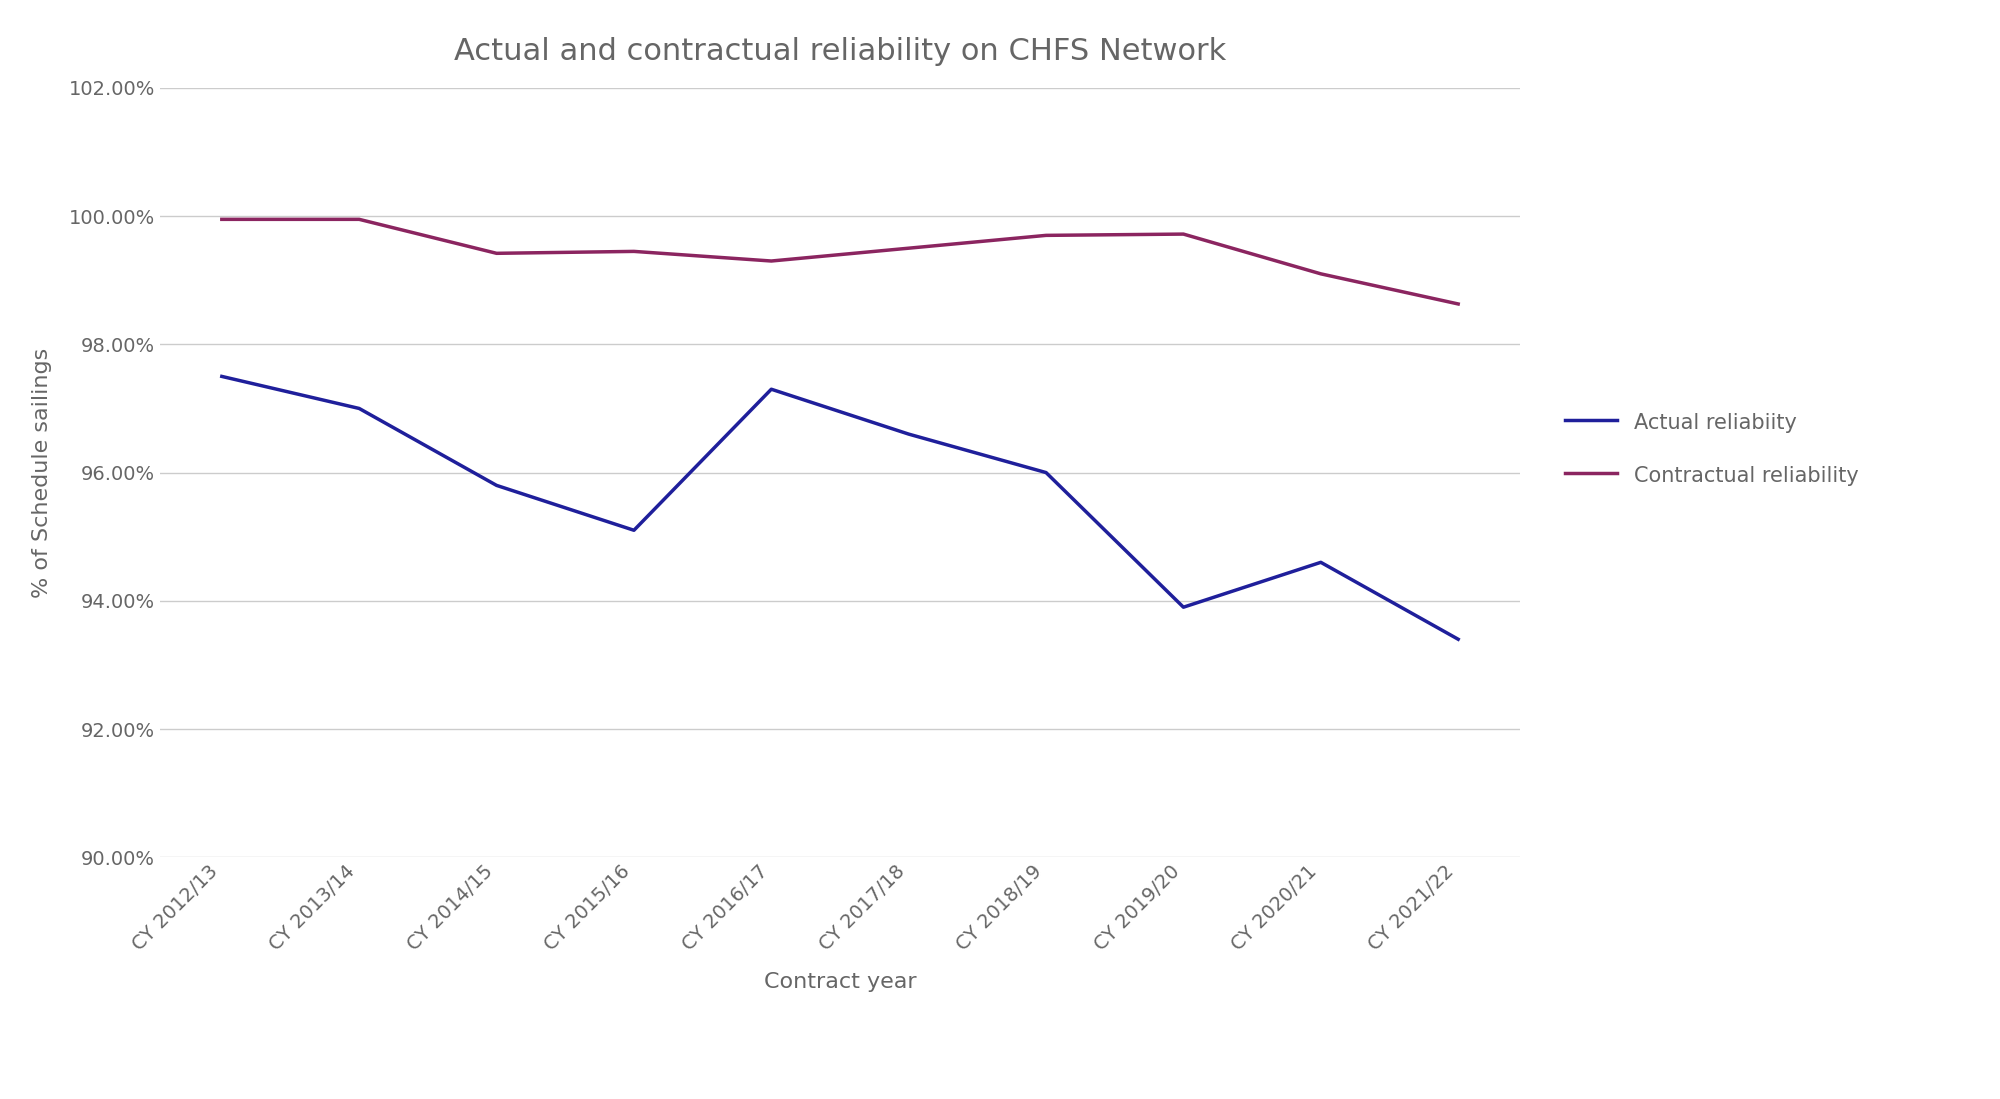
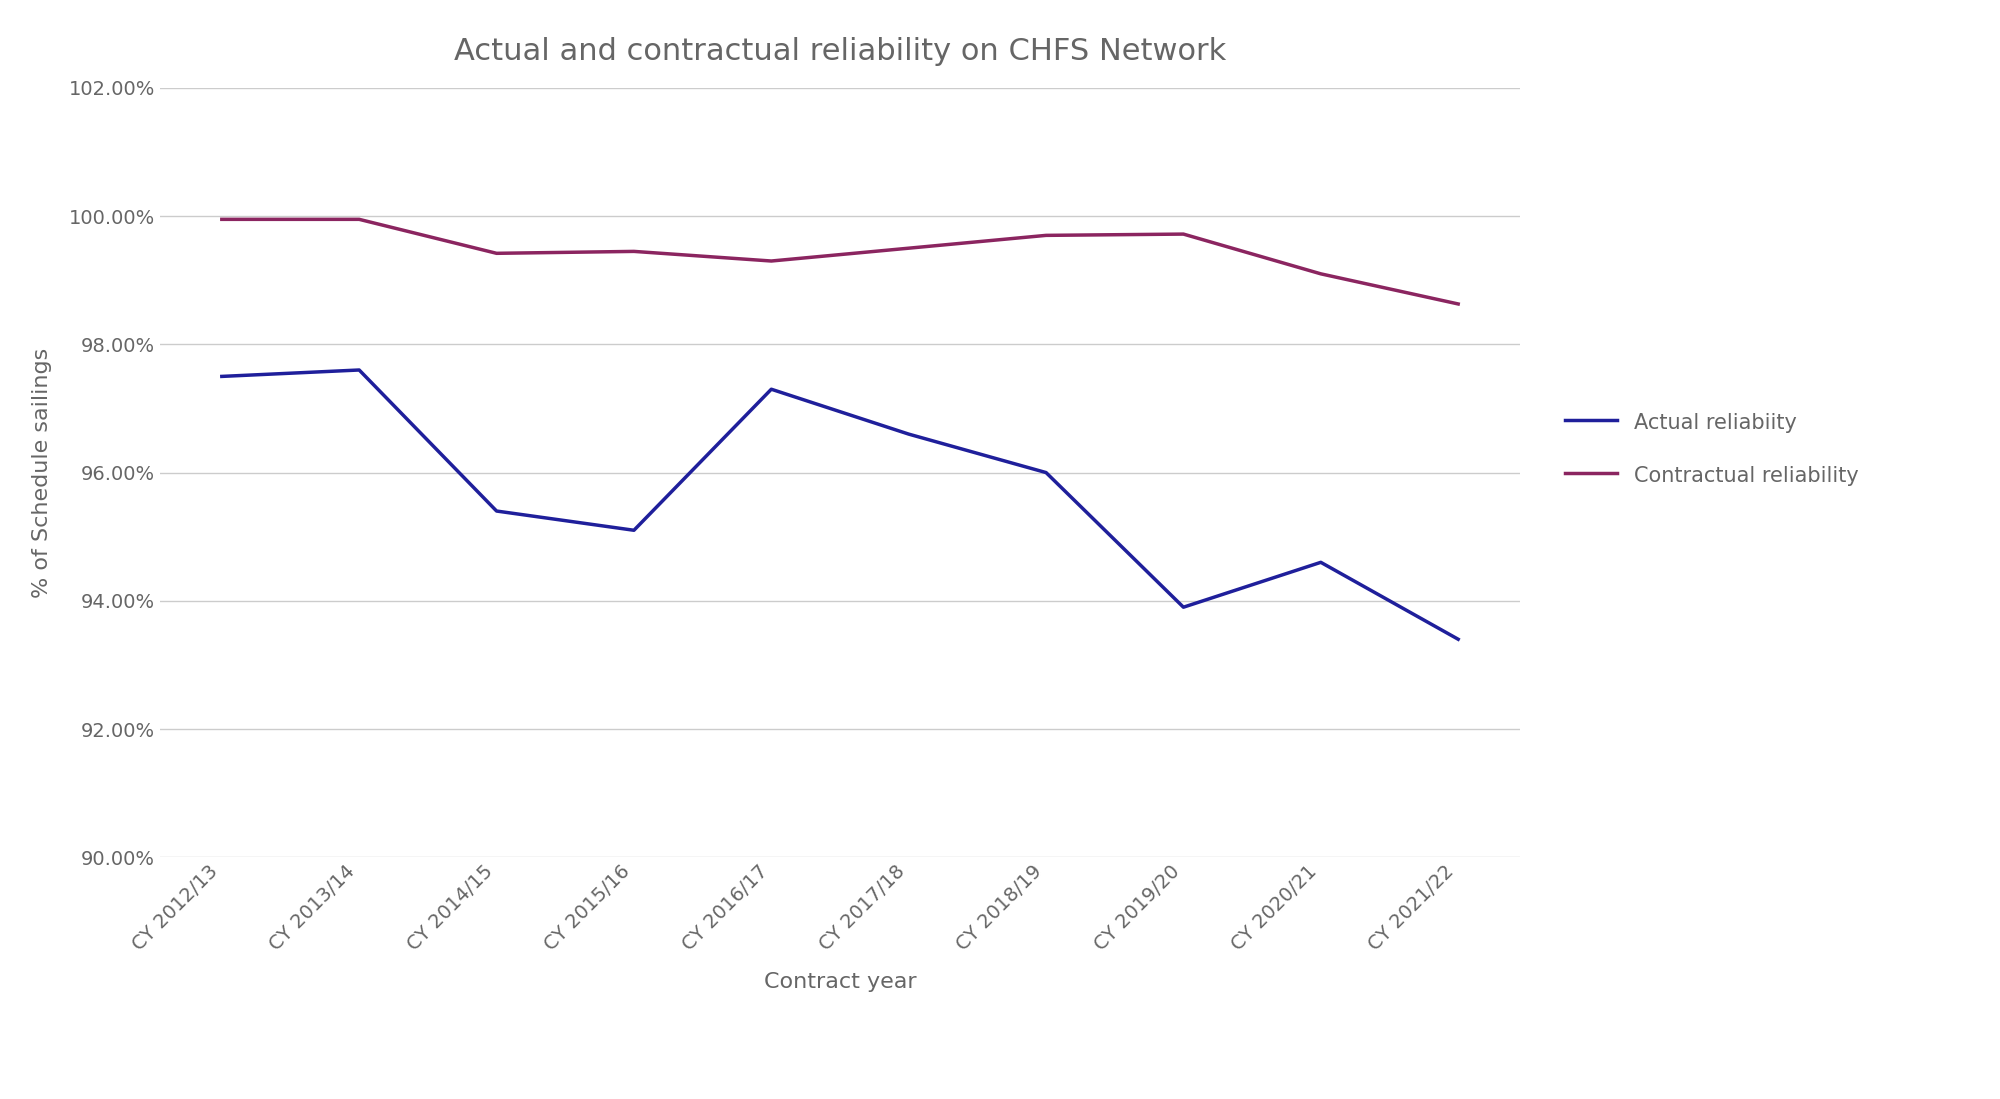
Actual reliabiity/CY 2013/14: 97.0% -> 97.6%
Actual reliabiity/CY 2014/15: 95.8% -> 95.4%
